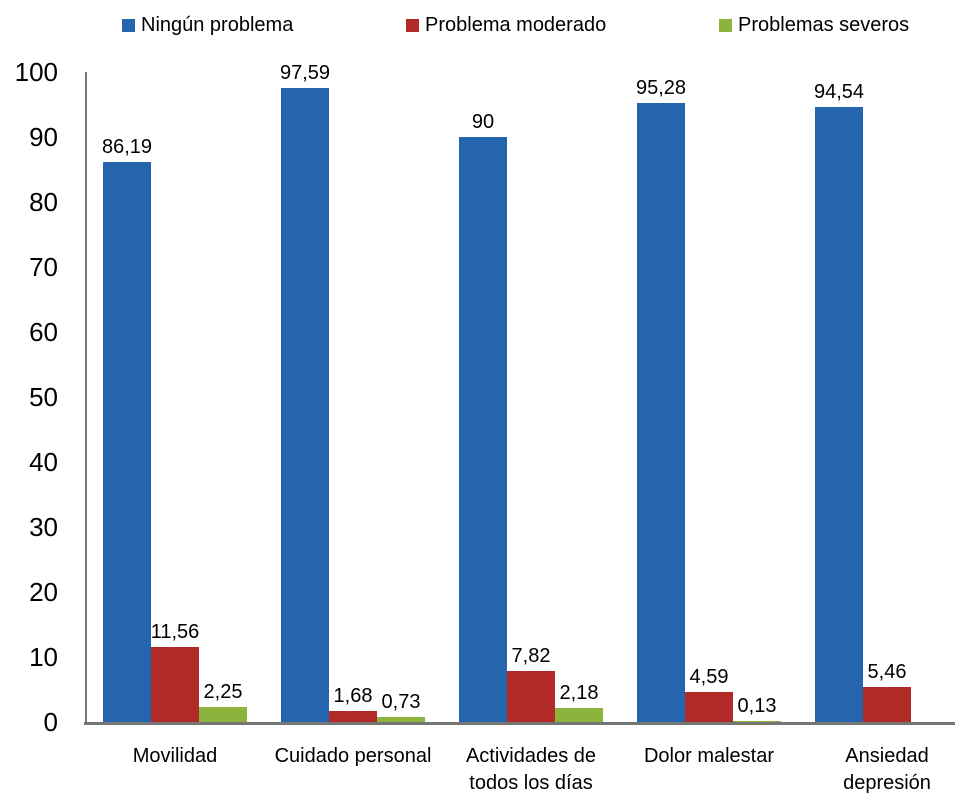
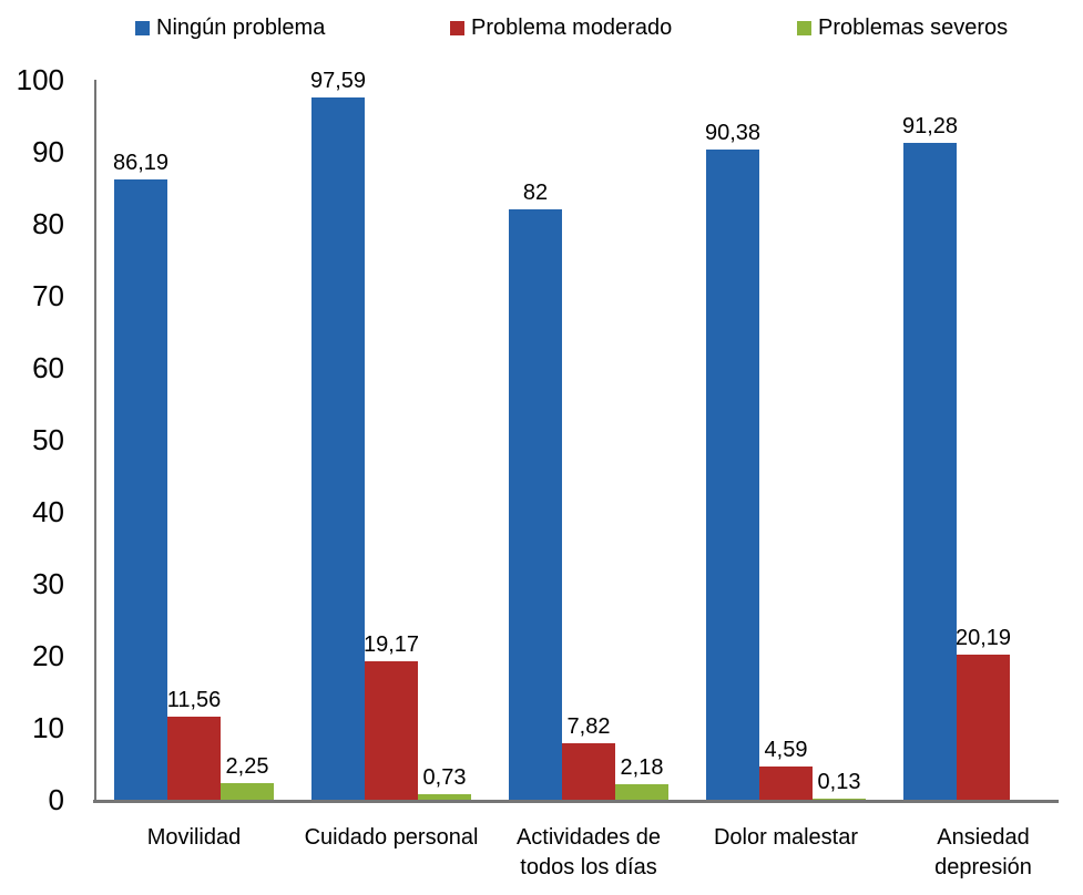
Problema moderado/Cuidado personal: 1,68 -> 19,17
Ningún problema/Actividades de todos los días: 90 -> 82
Ningún problema/Dolor malestar: 95,28 -> 90,38
Ningún problema/Ansiedad depresión: 94,54 -> 91,28
Problema moderado/Ansiedad depresión: 5,46 -> 20,19
